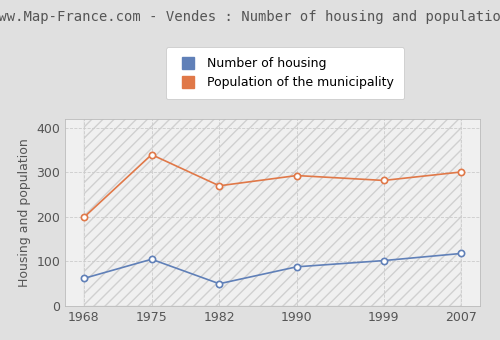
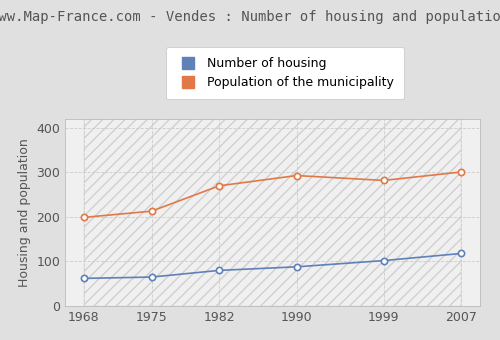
Number of housing/1975: 105 -> 65
Population of the municipality/1975: 340 -> 213
Number of housing/1982: 50 -> 80
